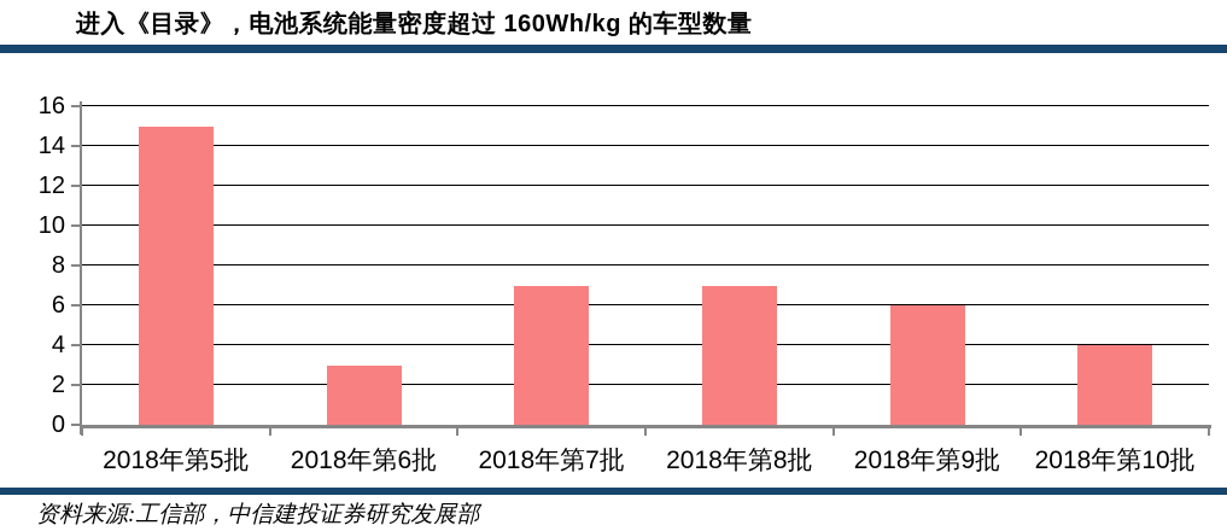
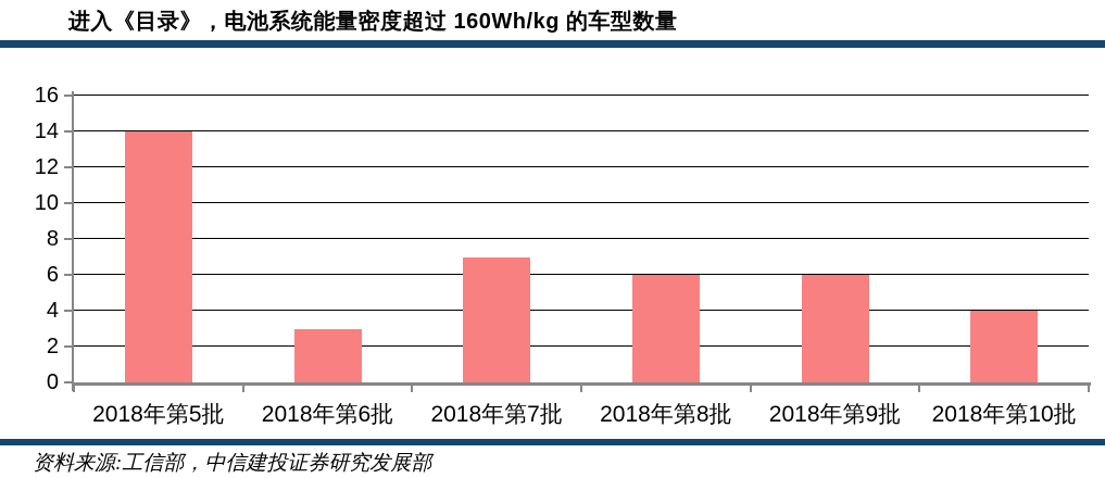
2018年第5批: 15 -> 14
2018年第8批: 7 -> 6
